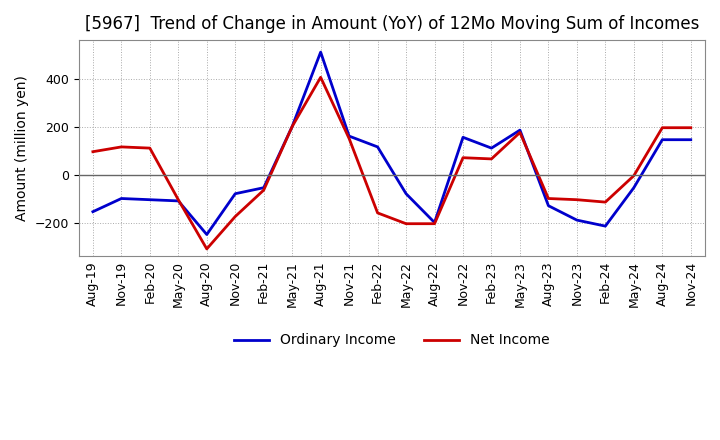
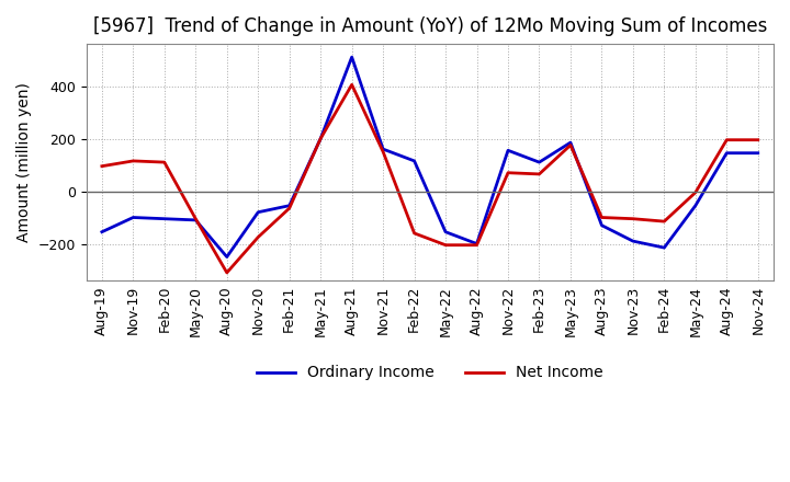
Ordinary Income/May-22: -80 -> -155
